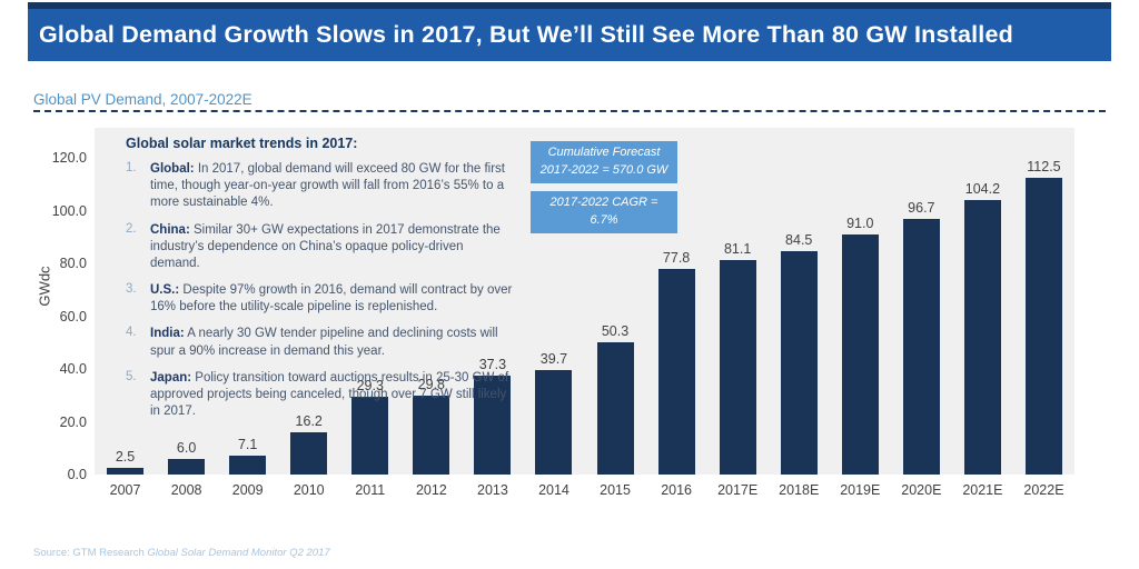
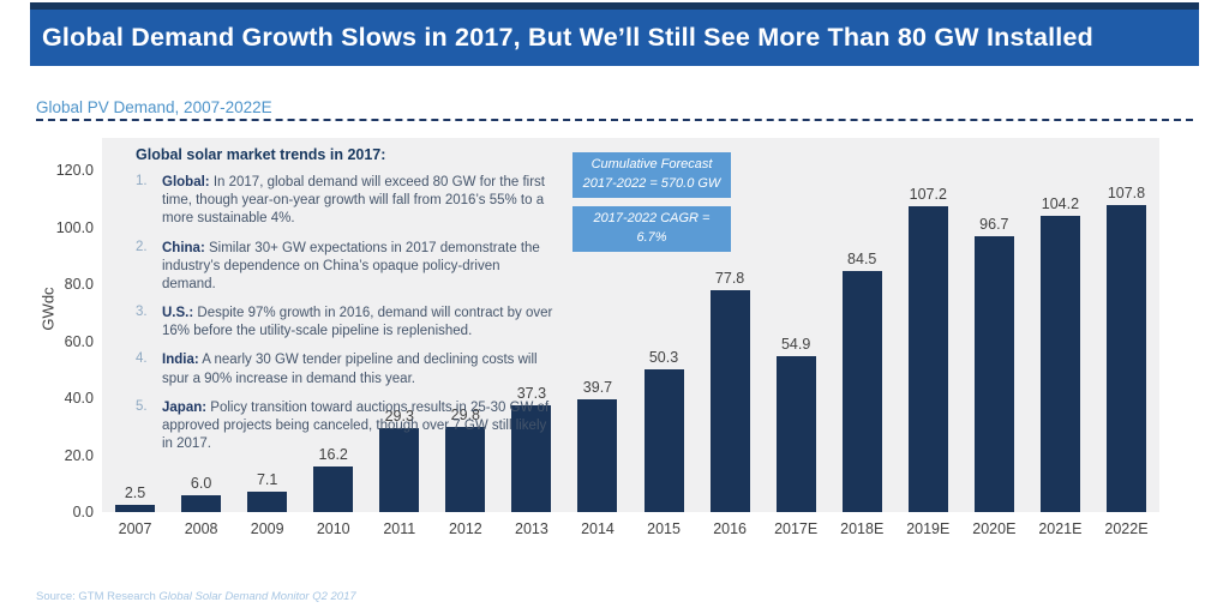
2017E: 81.1 -> 54.9
2019E: 91.0 -> 107.2
2022E: 112.5 -> 107.8
